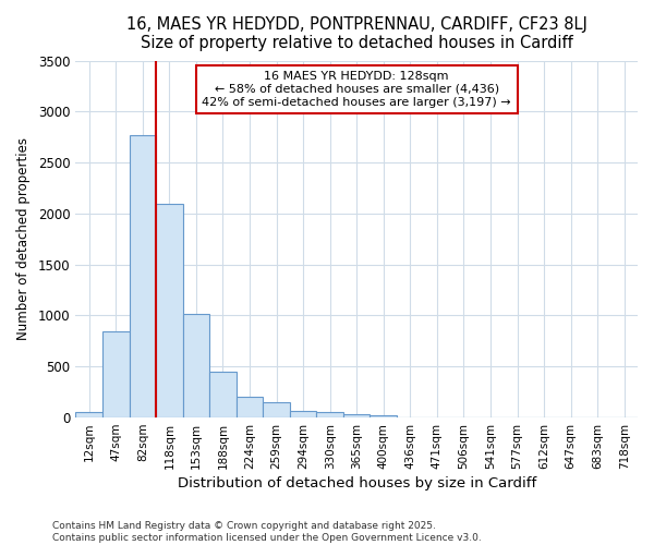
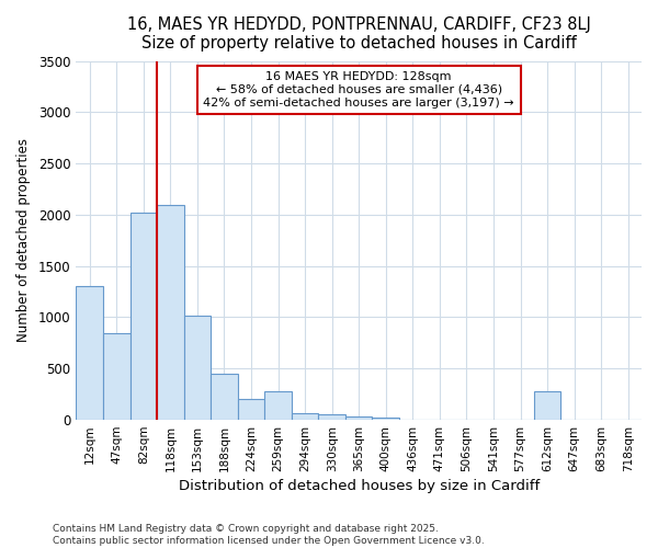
12sqm: 60 -> 1300
82sqm: 2770 -> 2020
259sqm: 150 -> 280
612sqm: 0 -> 280
